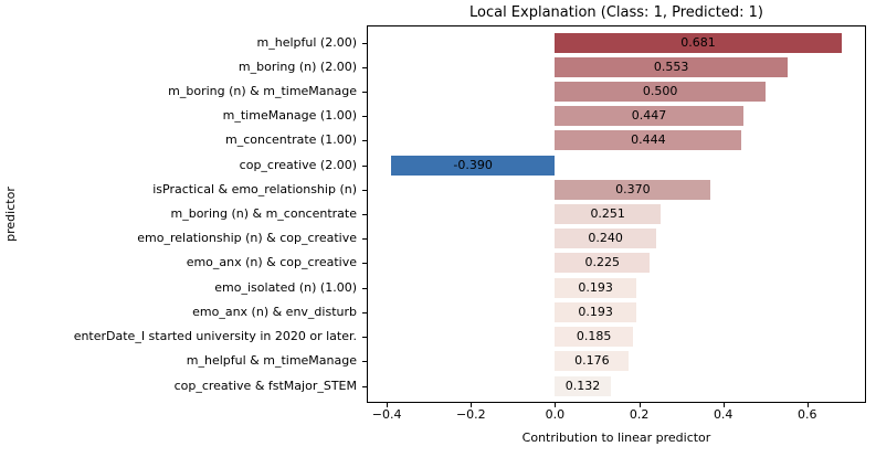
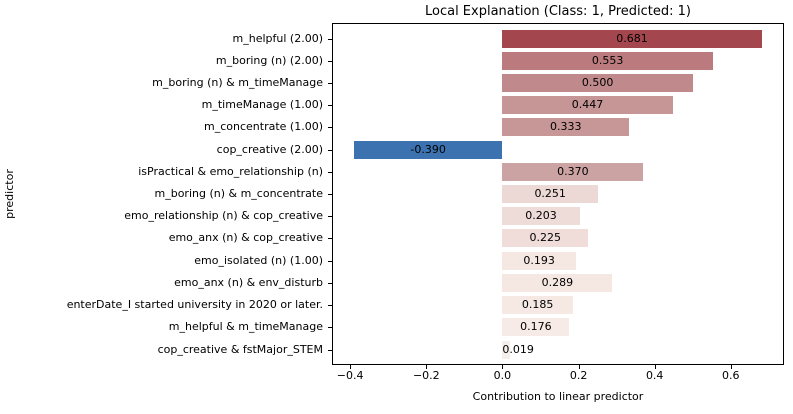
m_concentrate (1.00): 0.444 -> 0.333
emo_relationship (n) & cop_creative: 0.240 -> 0.203
emo_anx (n) & env_disturb: 0.193 -> 0.289
cop_creative & fstMajor_STEM: 0.132 -> 0.019
